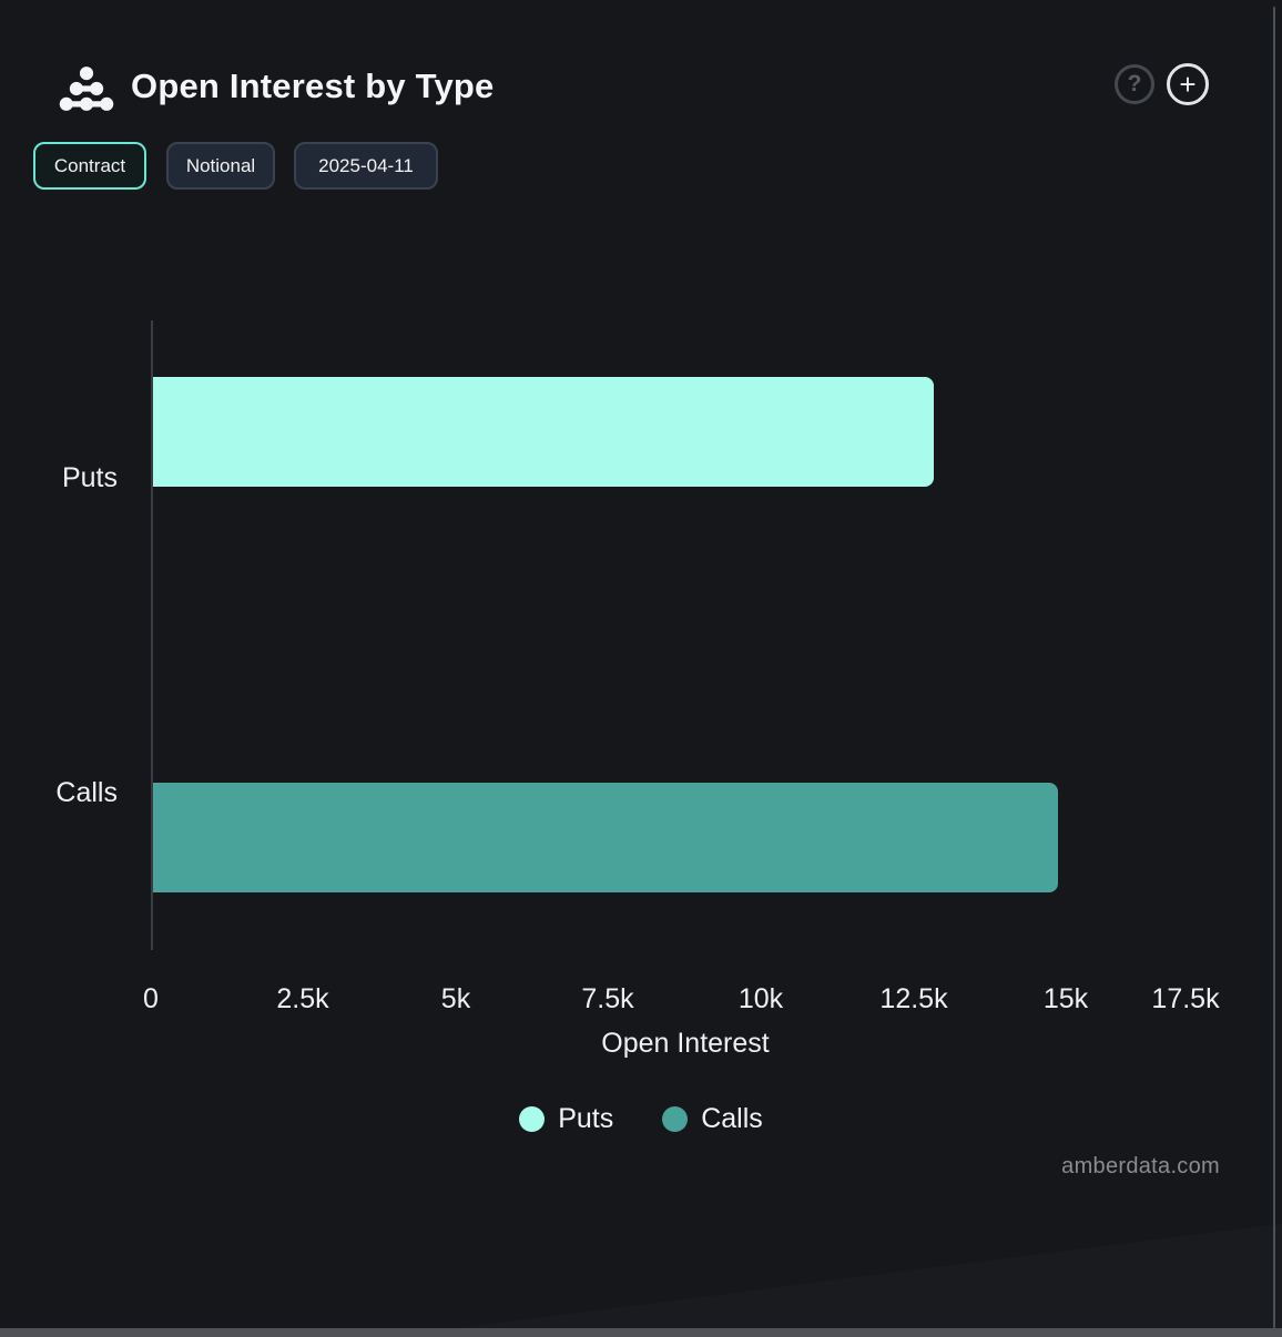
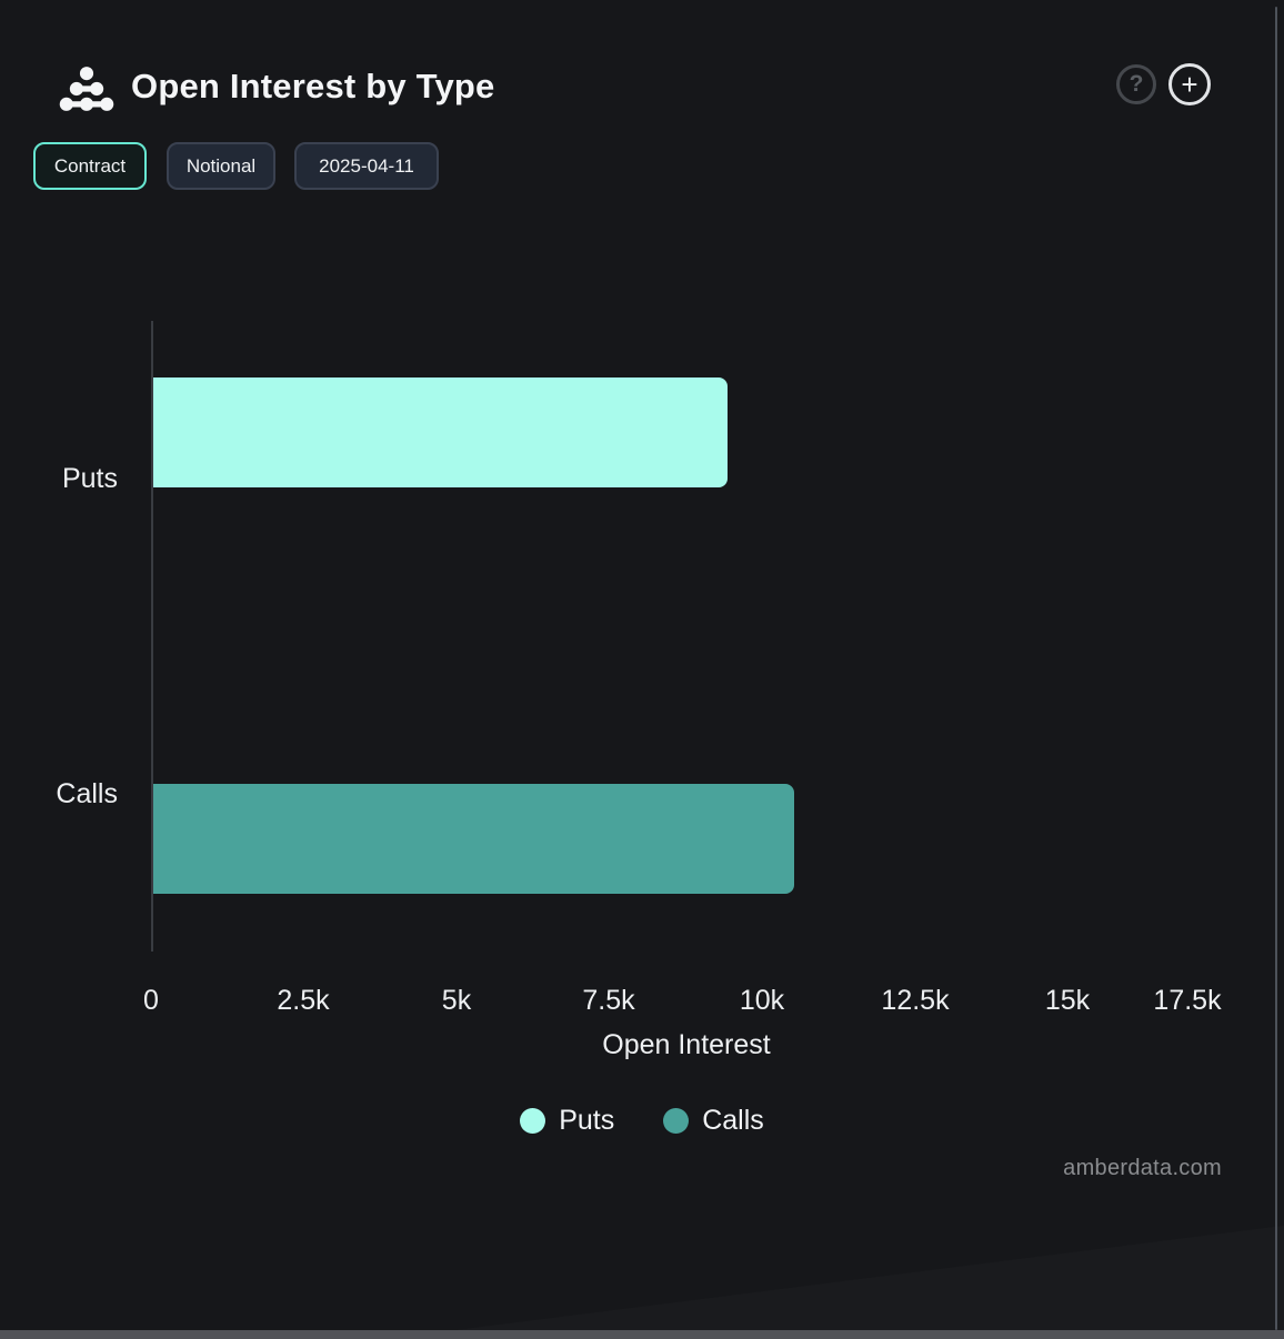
Puts/Puts: 12,8k -> 9,4k
Calls/Calls: 14,8k -> 10,5k
